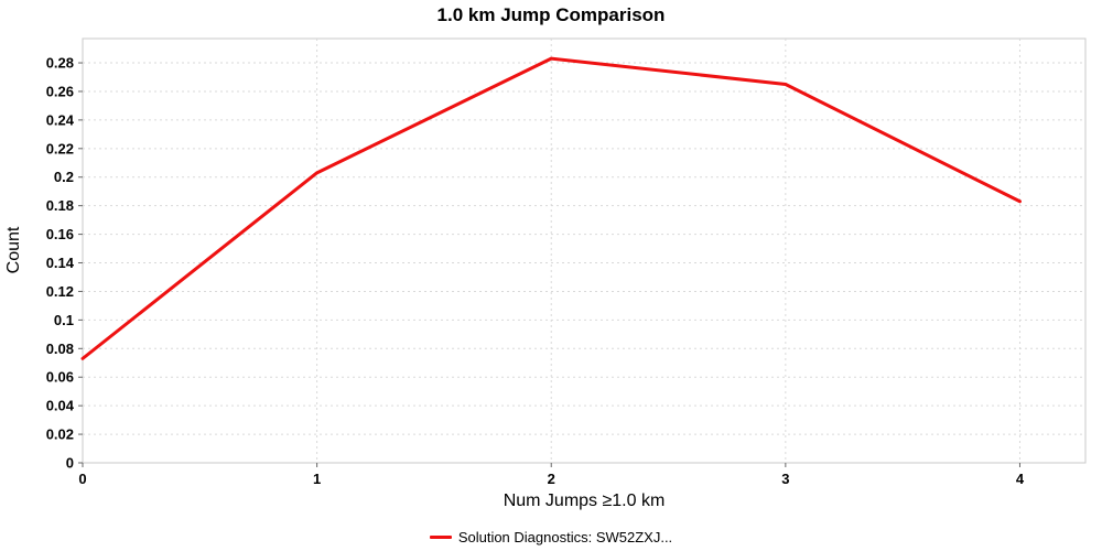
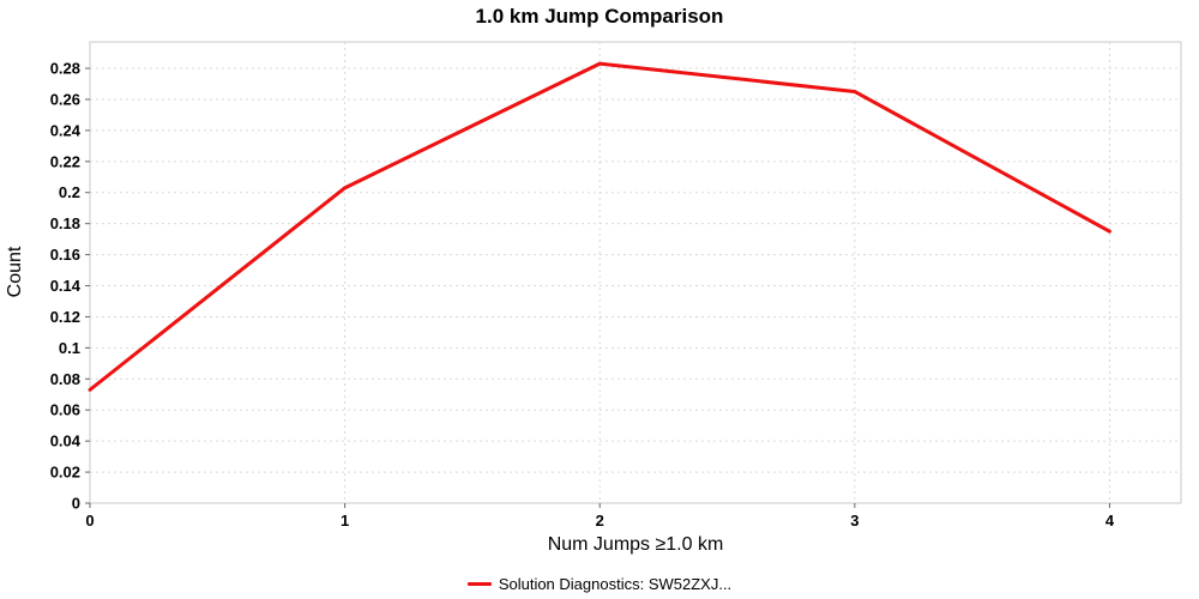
4: 0.183 -> 0.175
